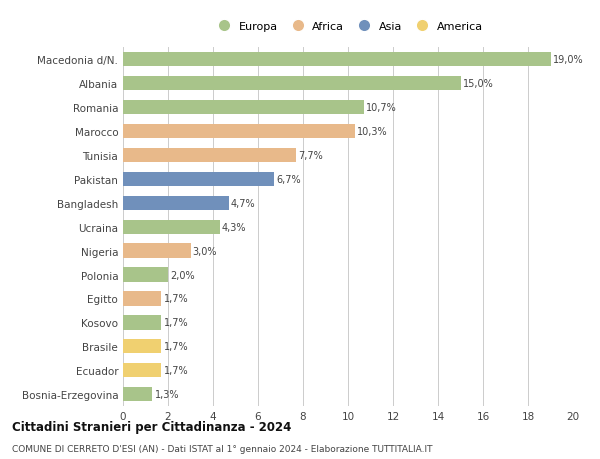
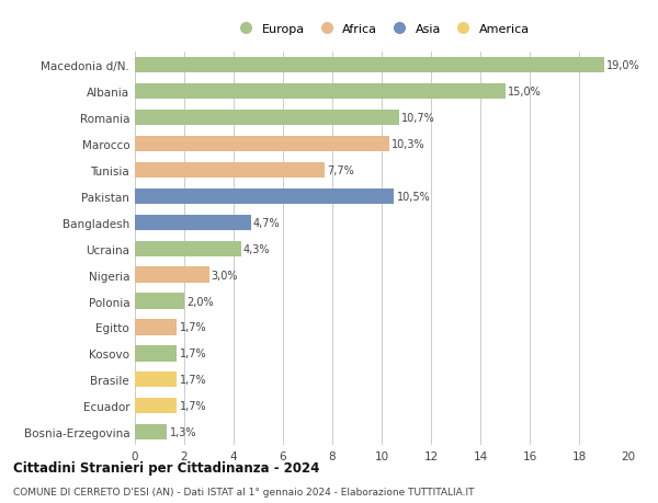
Pakistan: 6,7% -> 10,5%
